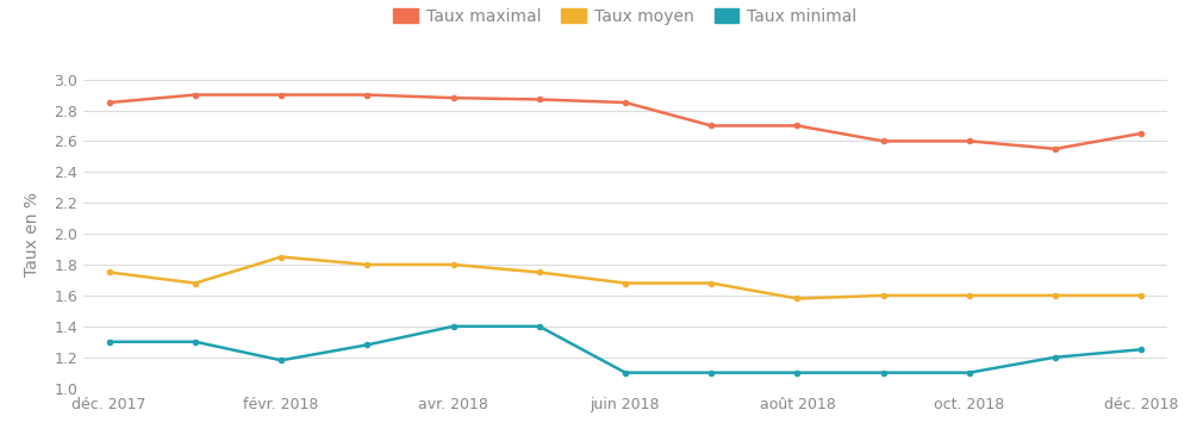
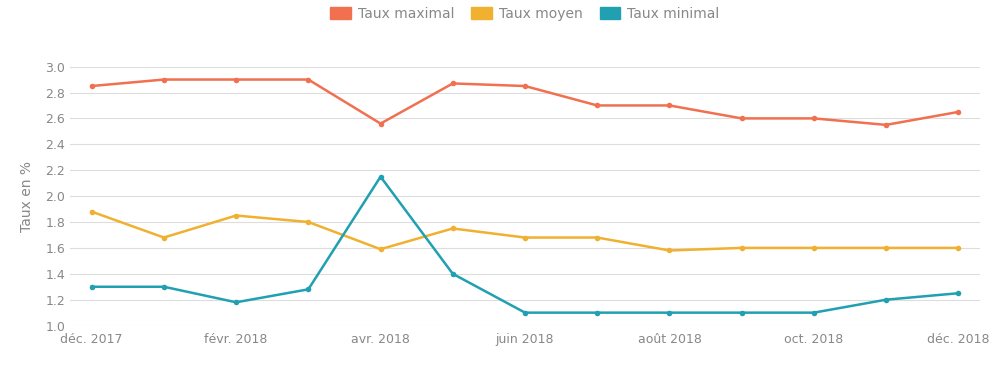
Taux moyen/déc. 2017: 1.75 -> 1.88
Taux maximal/avr. 2018: 2.88 -> 2.56
Taux moyen/avr. 2018: 1.80 -> 1.59
Taux minimal/avr. 2018: 1.40 -> 2.15
